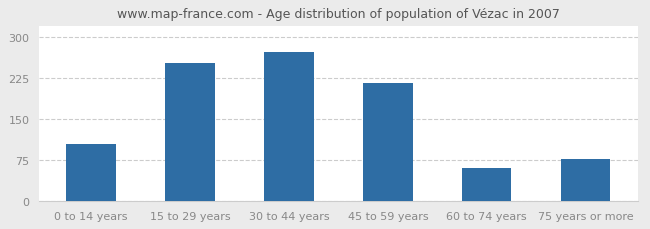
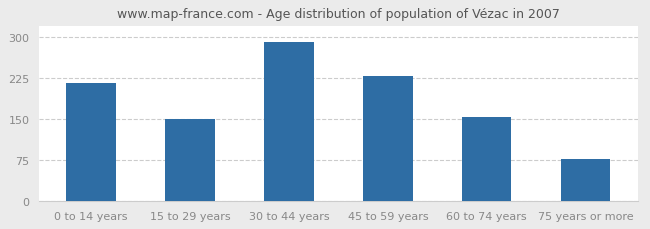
0 to 14 years: 104 -> 215
15 to 29 years: 252 -> 150
30 to 44 years: 272 -> 290
45 to 59 years: 216 -> 228
60 to 74 years: 60 -> 153
